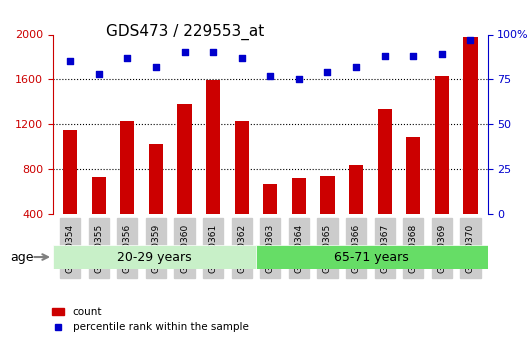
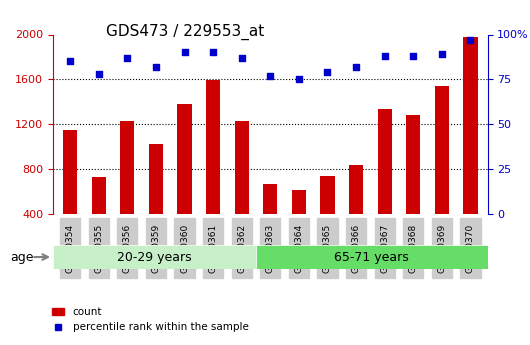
count/GSM10364: 720 -> 610
count/GSM10368: 1090 -> 1280
count/GSM10369: 1630 -> 1540
